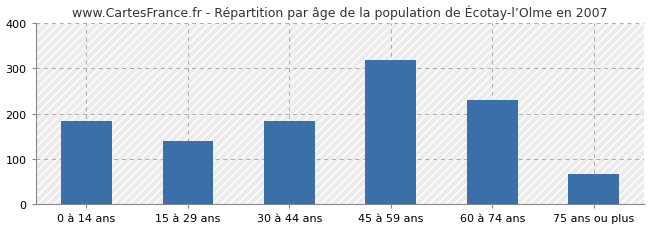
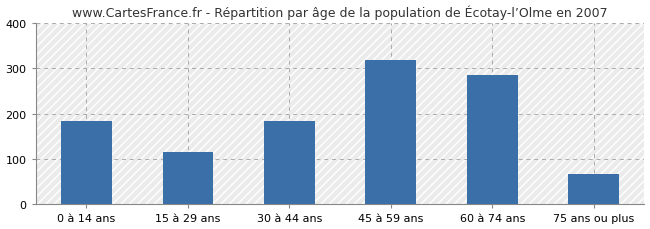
15 à 29 ans: 140 -> 115
60 à 74 ans: 230 -> 285
